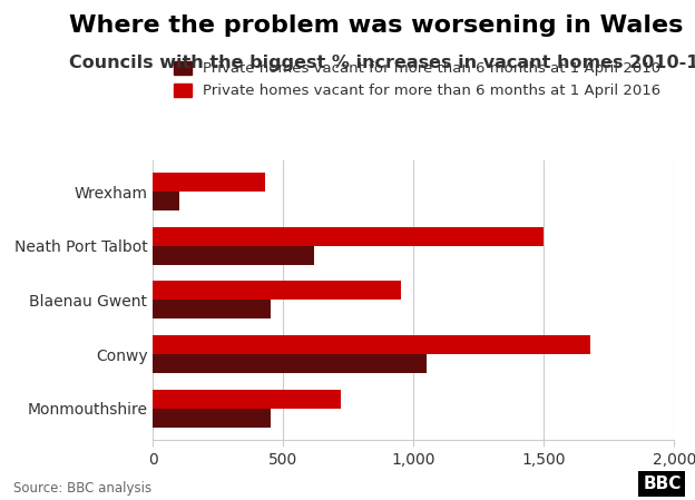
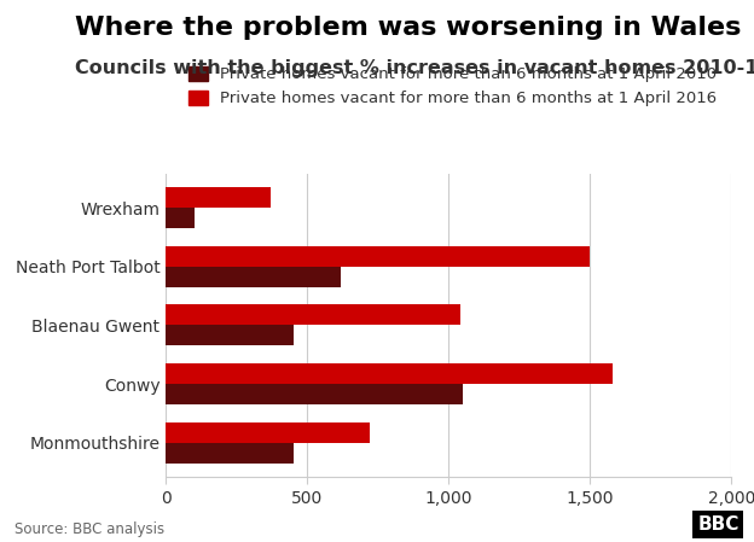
Private homes vacant for more than 6 months at 1 April 2016/Wrexham: 430 -> 370
Private homes vacant for more than 6 months at 1 April 2016/Blaenau Gwent: 950 -> 1,040
Private homes vacant for more than 6 months at 1 April 2016/Conwy: 1,680 -> 1,580
